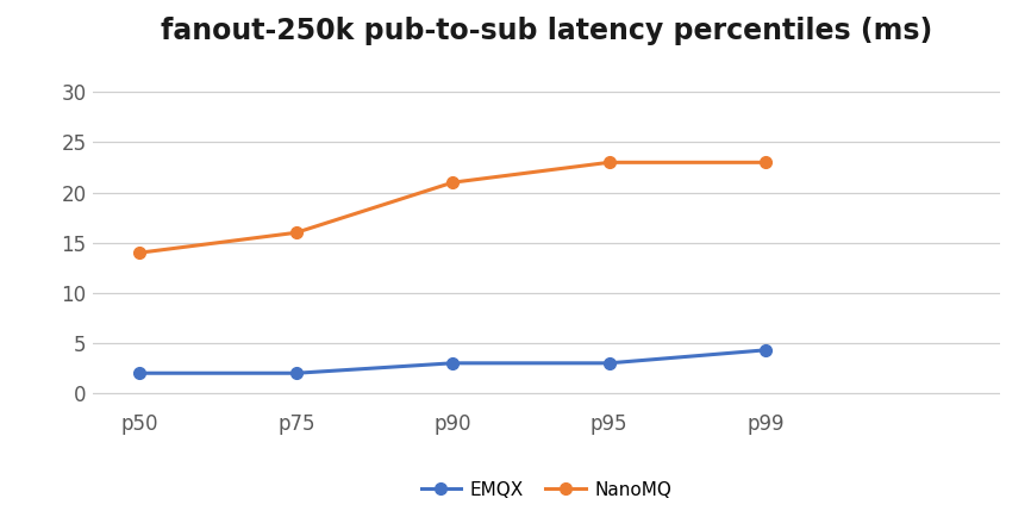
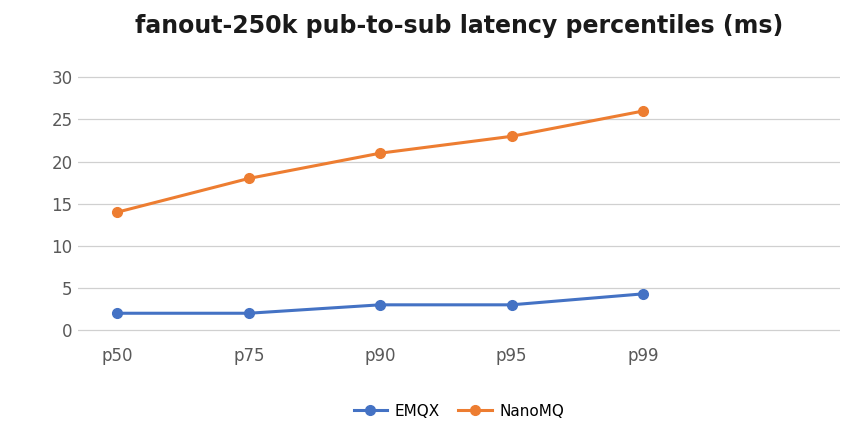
NanoMQ/p75: 16 -> 18
NanoMQ/p99: 23 -> 26
